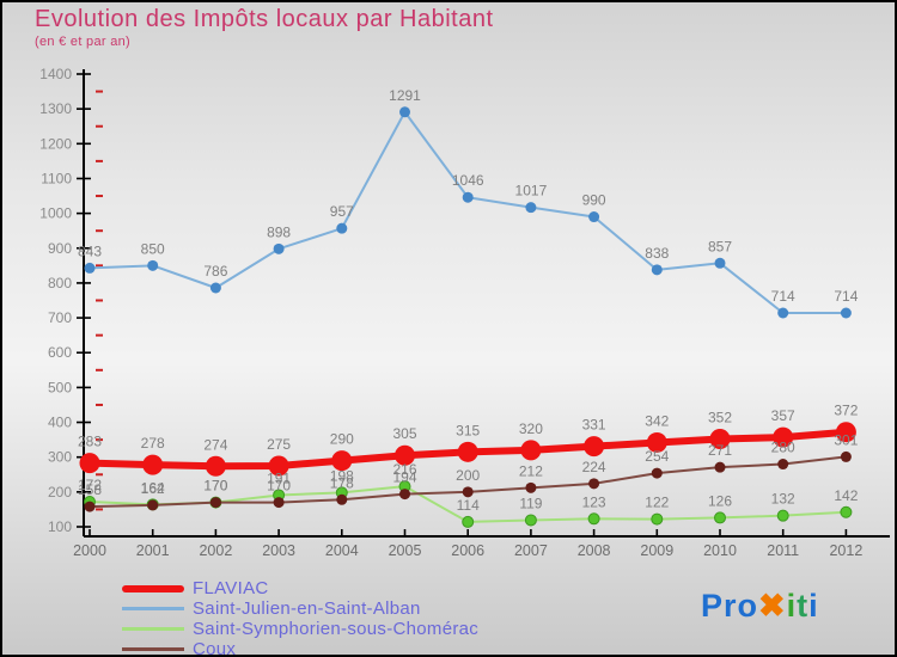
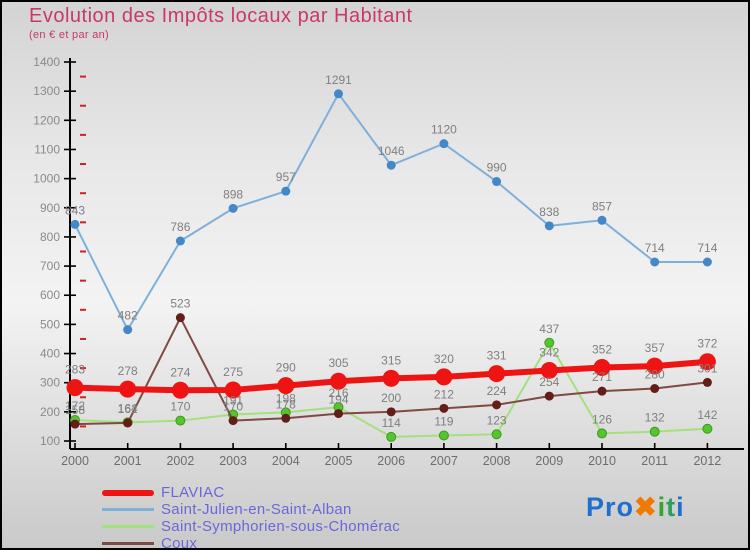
Saint-Julien-en-Saint-Alban/2001: 850 -> 482
Coux/2002: 170 -> 523
Saint-Julien-en-Saint-Alban/2007: 1017 -> 1120
Saint-Symphorien-sous-Chomérac/2009: 122 -> 437
